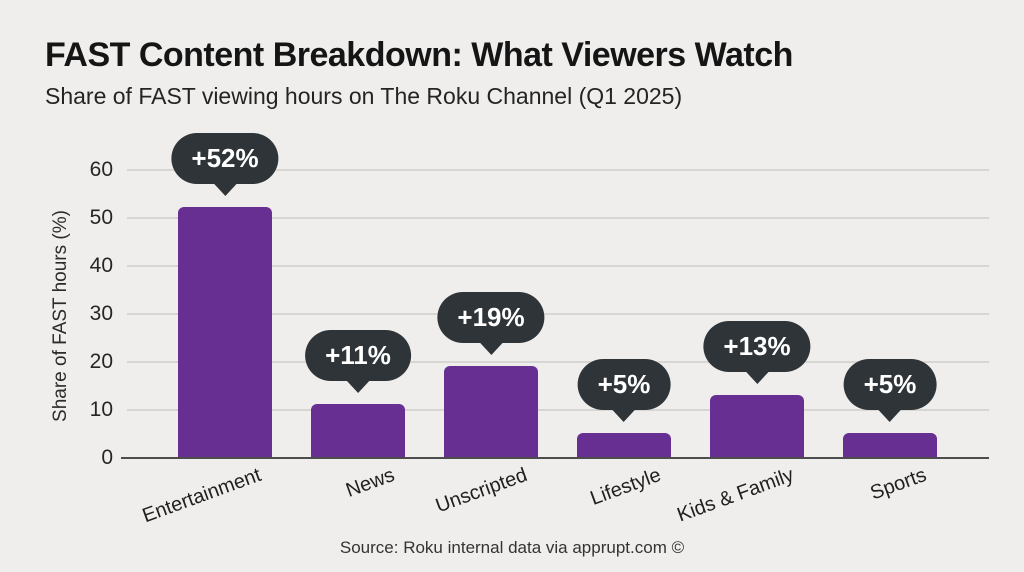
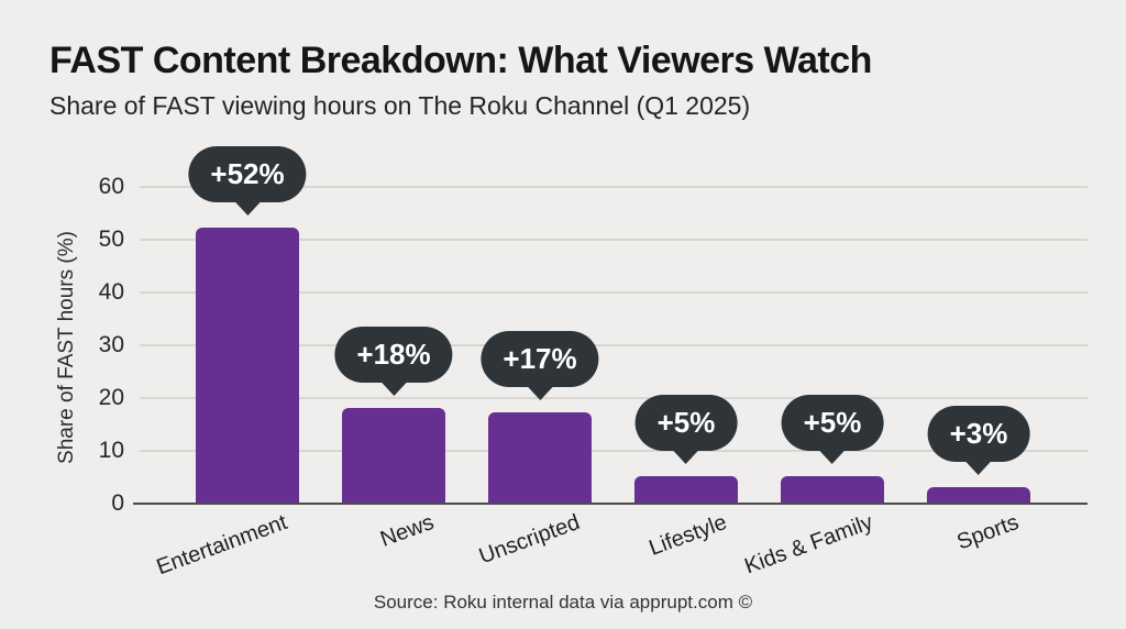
News: +11% -> +18%
Unscripted: +19% -> +17%
Kids & Family: +13% -> +5%
Sports: +5% -> +3%
